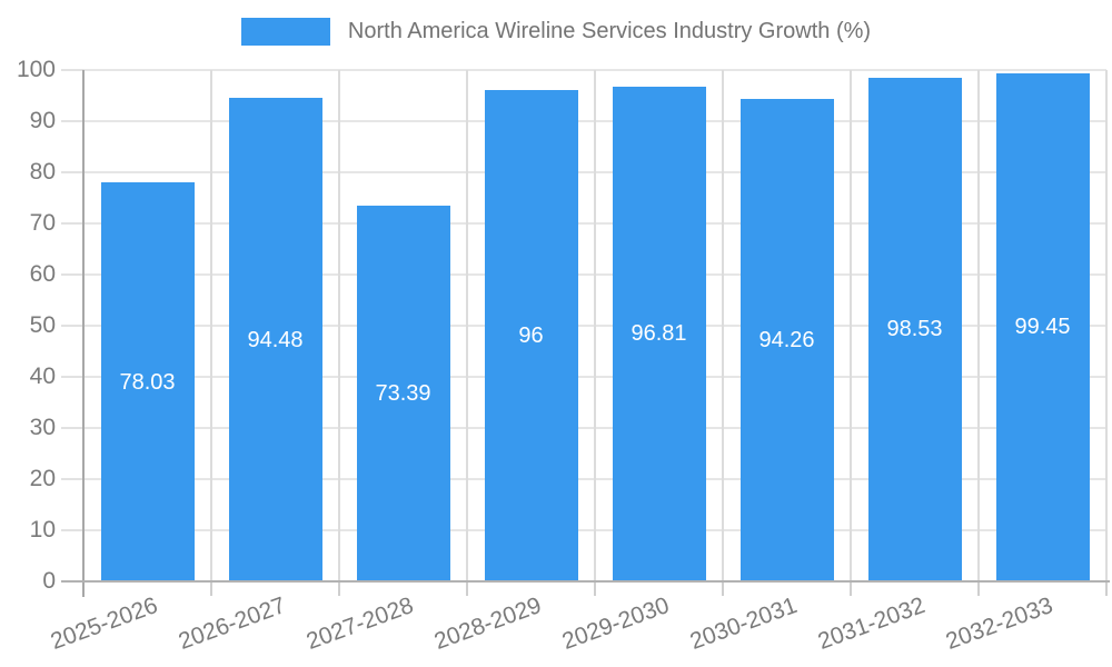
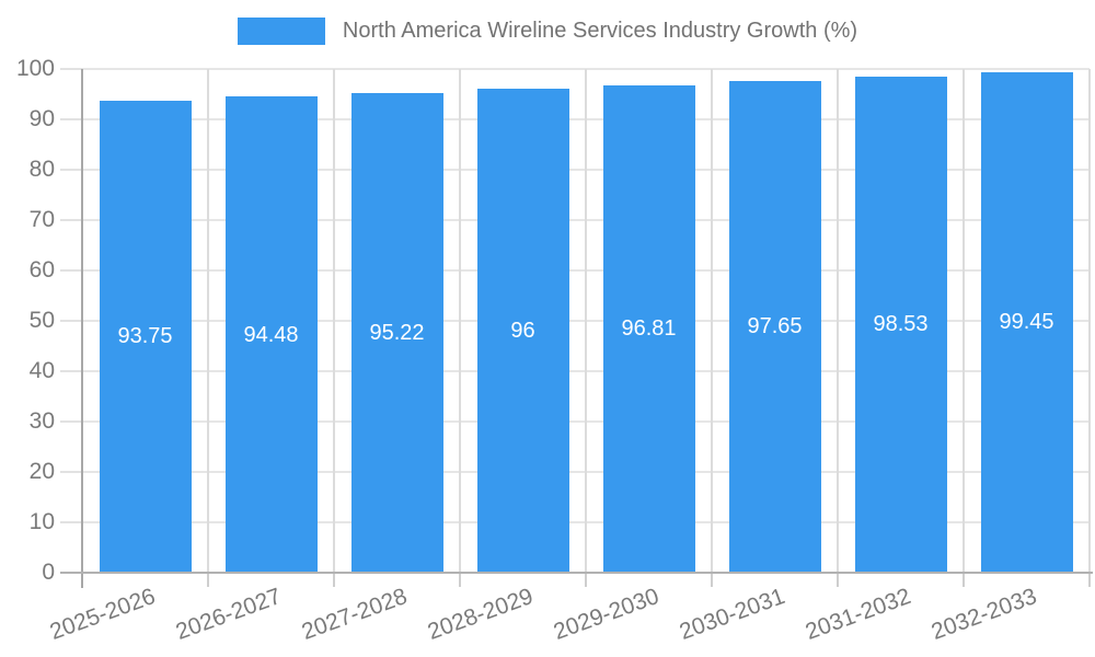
2025-2026: 78.03 -> 93.75
2027-2028: 73.39 -> 95.22
2030-2031: 94.26 -> 97.65
